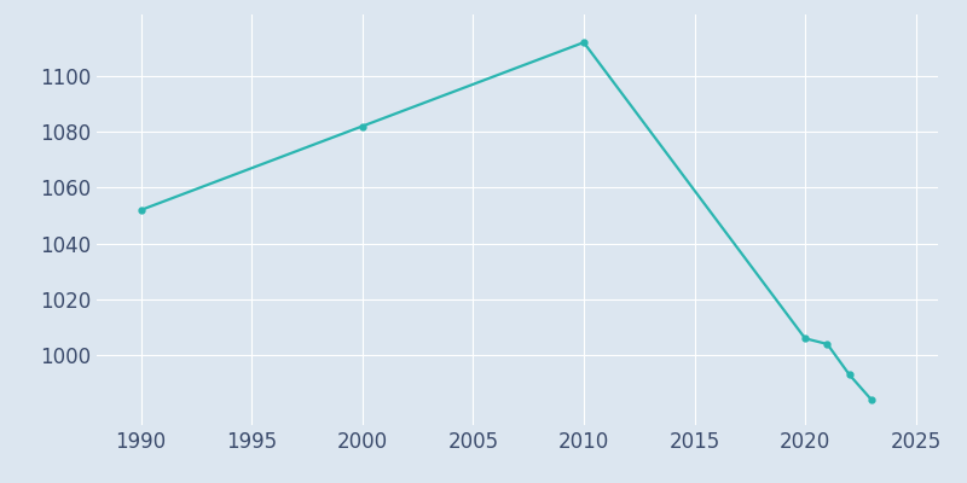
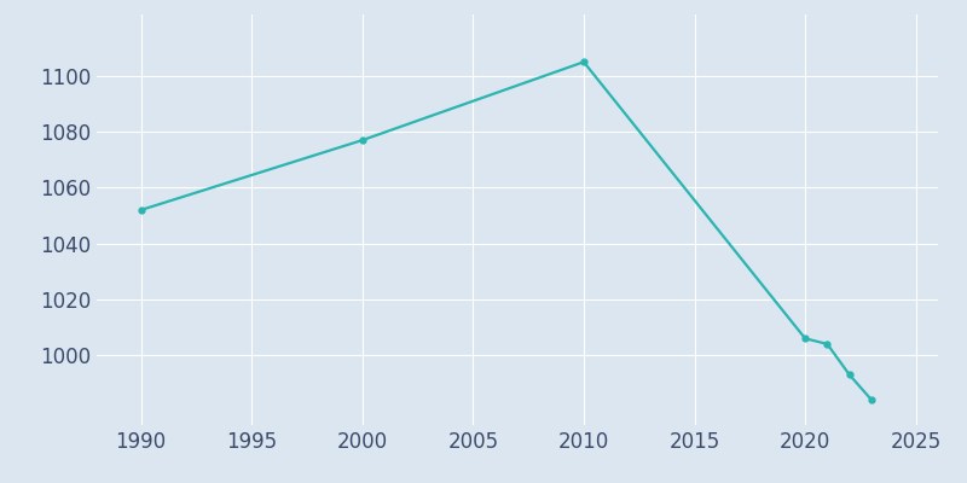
2000: 1082 -> 1077
2010: 1112 -> 1105
